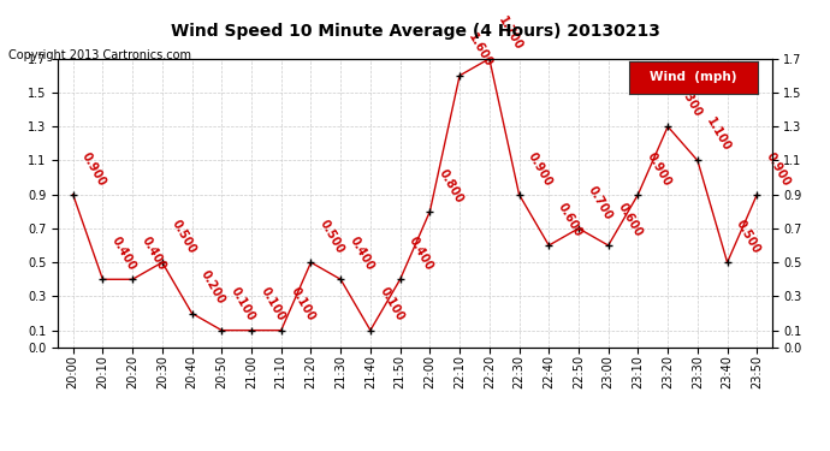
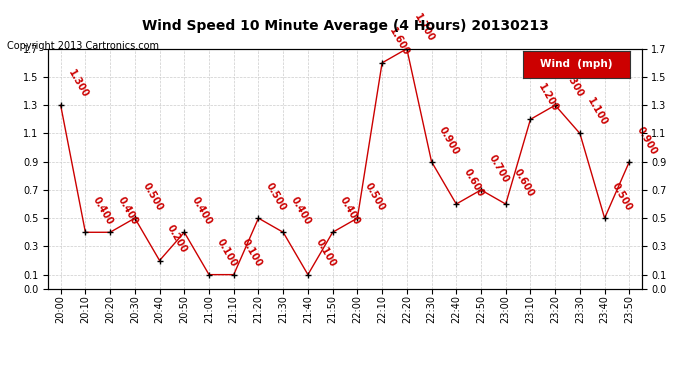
20:00: 0.900 -> 1.300
20:50: 0.100 -> 0.400
22:00: 0.800 -> 0.500
23:10: 0.900 -> 1.200
